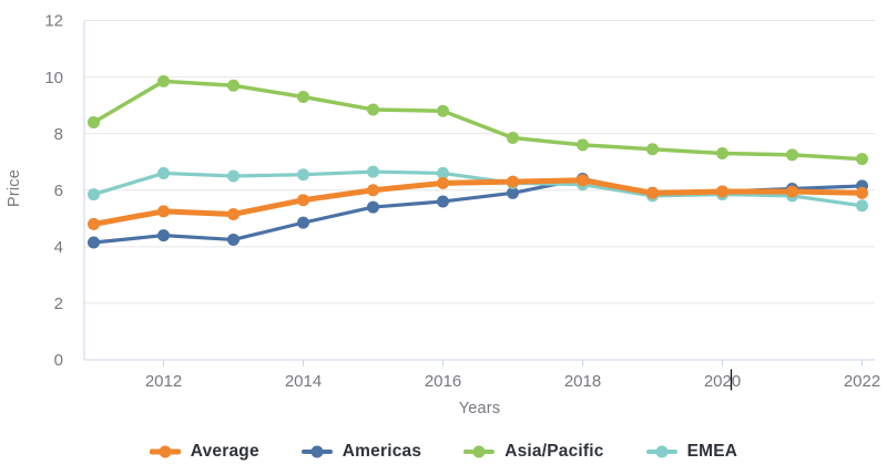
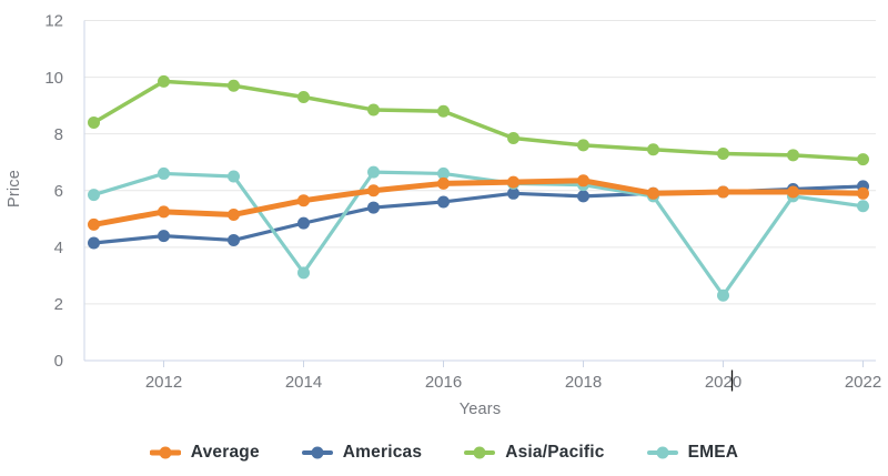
EMEA/2014: 6.5 -> 3.1
Americas/2018: 6.4 -> 5.8
EMEA/2020: 5.8 -> 2.3
